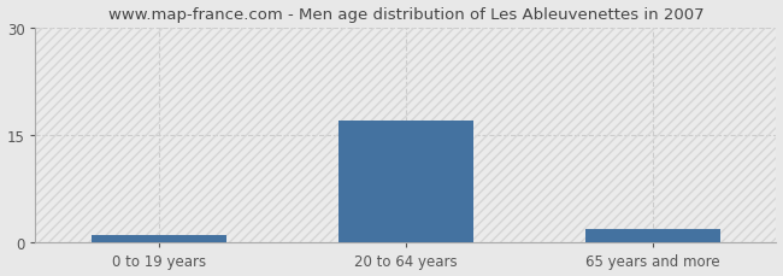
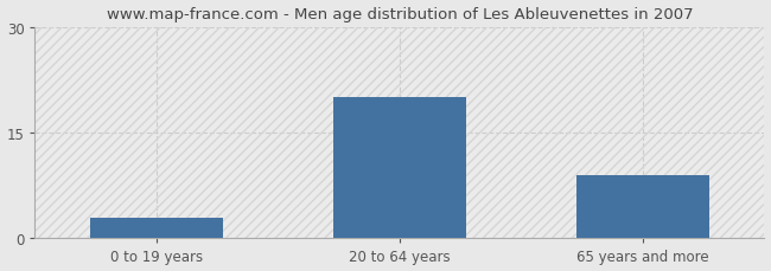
0 to 19 years: 1 -> 3
20 to 64 years: 17 -> 20
65 years and more: 2 -> 9
